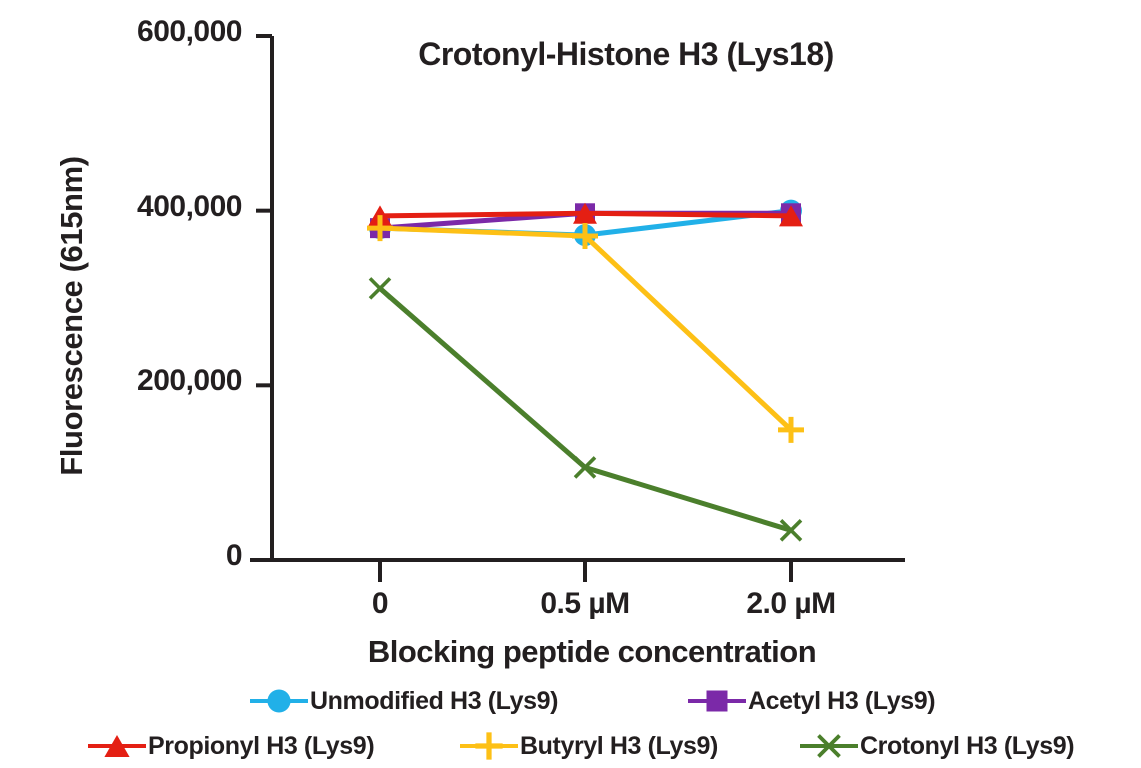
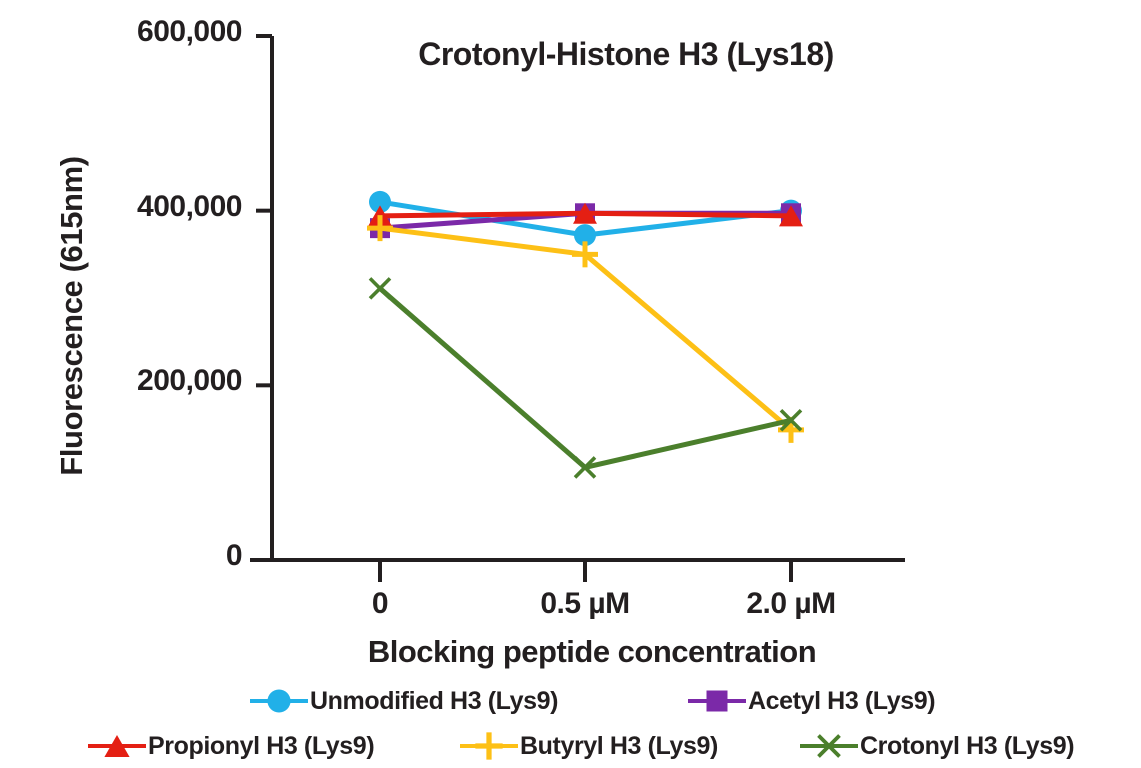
Unmodified H3 (Lys9)/0: 380000 -> 410000
Butyryl H3 (Lys9)/0.5 µM: 370000 -> 350000
Crotonyl H3 (Lys9)/2.0 µM: 30000 -> 160000
